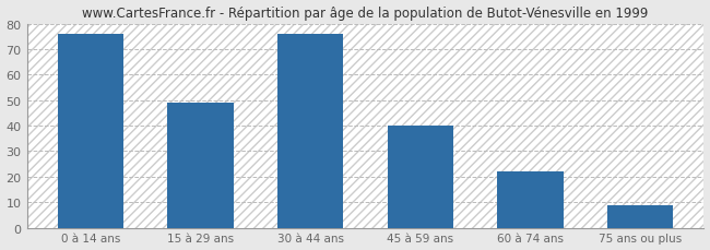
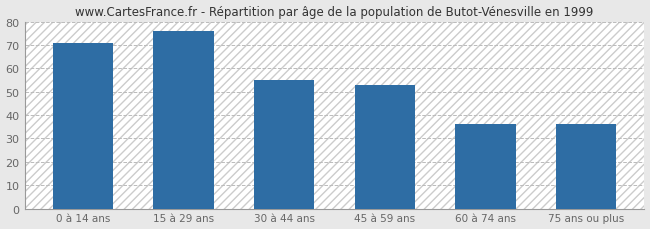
0 à 14 ans: 76 -> 71
15 à 29 ans: 49 -> 76
30 à 44 ans: 76 -> 55
45 à 59 ans: 40 -> 53
60 à 74 ans: 22 -> 36
75 ans ou plus: 9 -> 36
